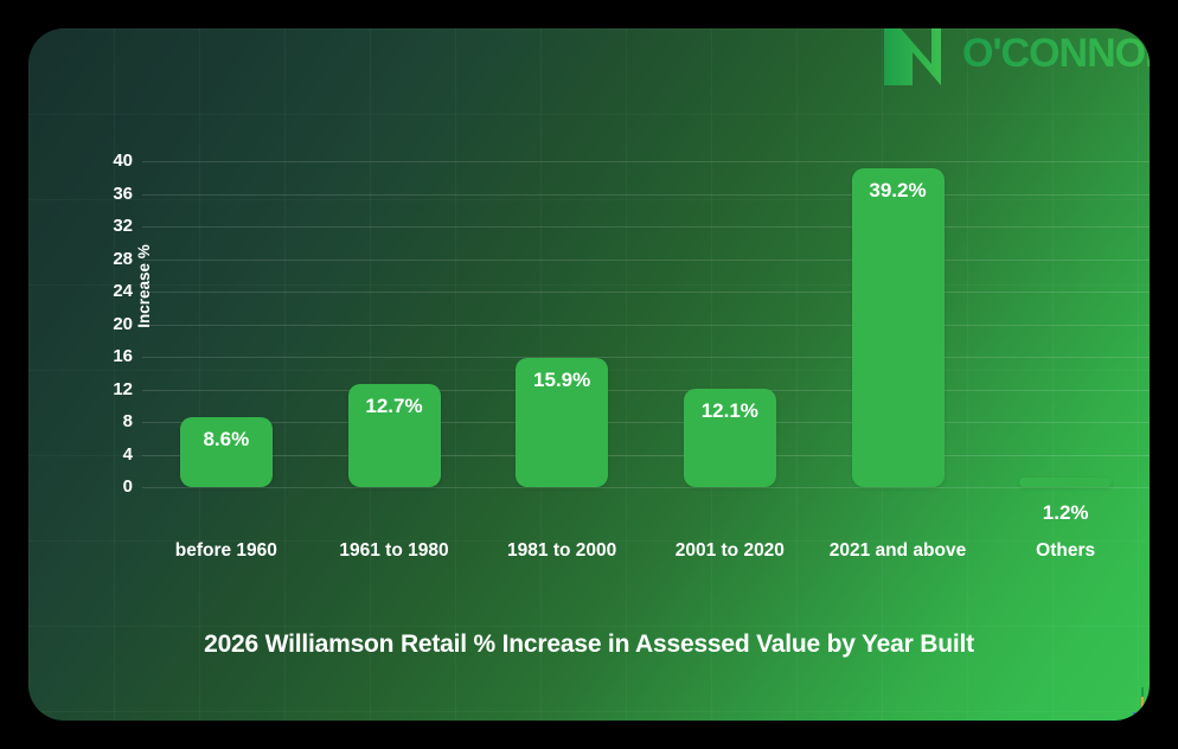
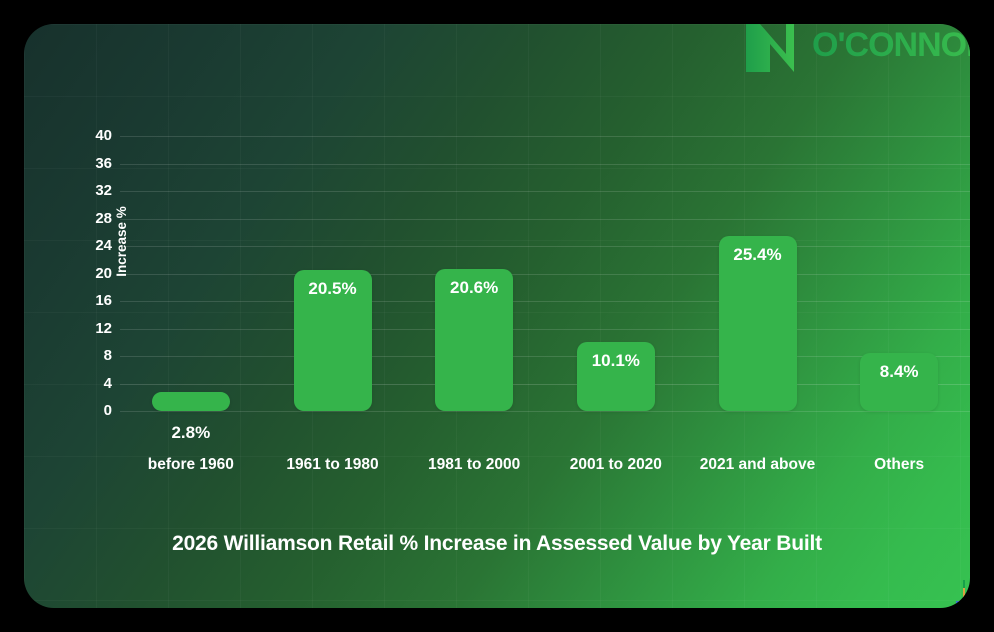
before 1960: 8.6% -> 2.8%
1961 to 1980: 12.7% -> 20.5%
1981 to 2000: 15.9% -> 20.6%
2001 to 2020: 12.1% -> 10.1%
2021 and above: 39.2% -> 25.4%
Others: 1.2% -> 8.4%
